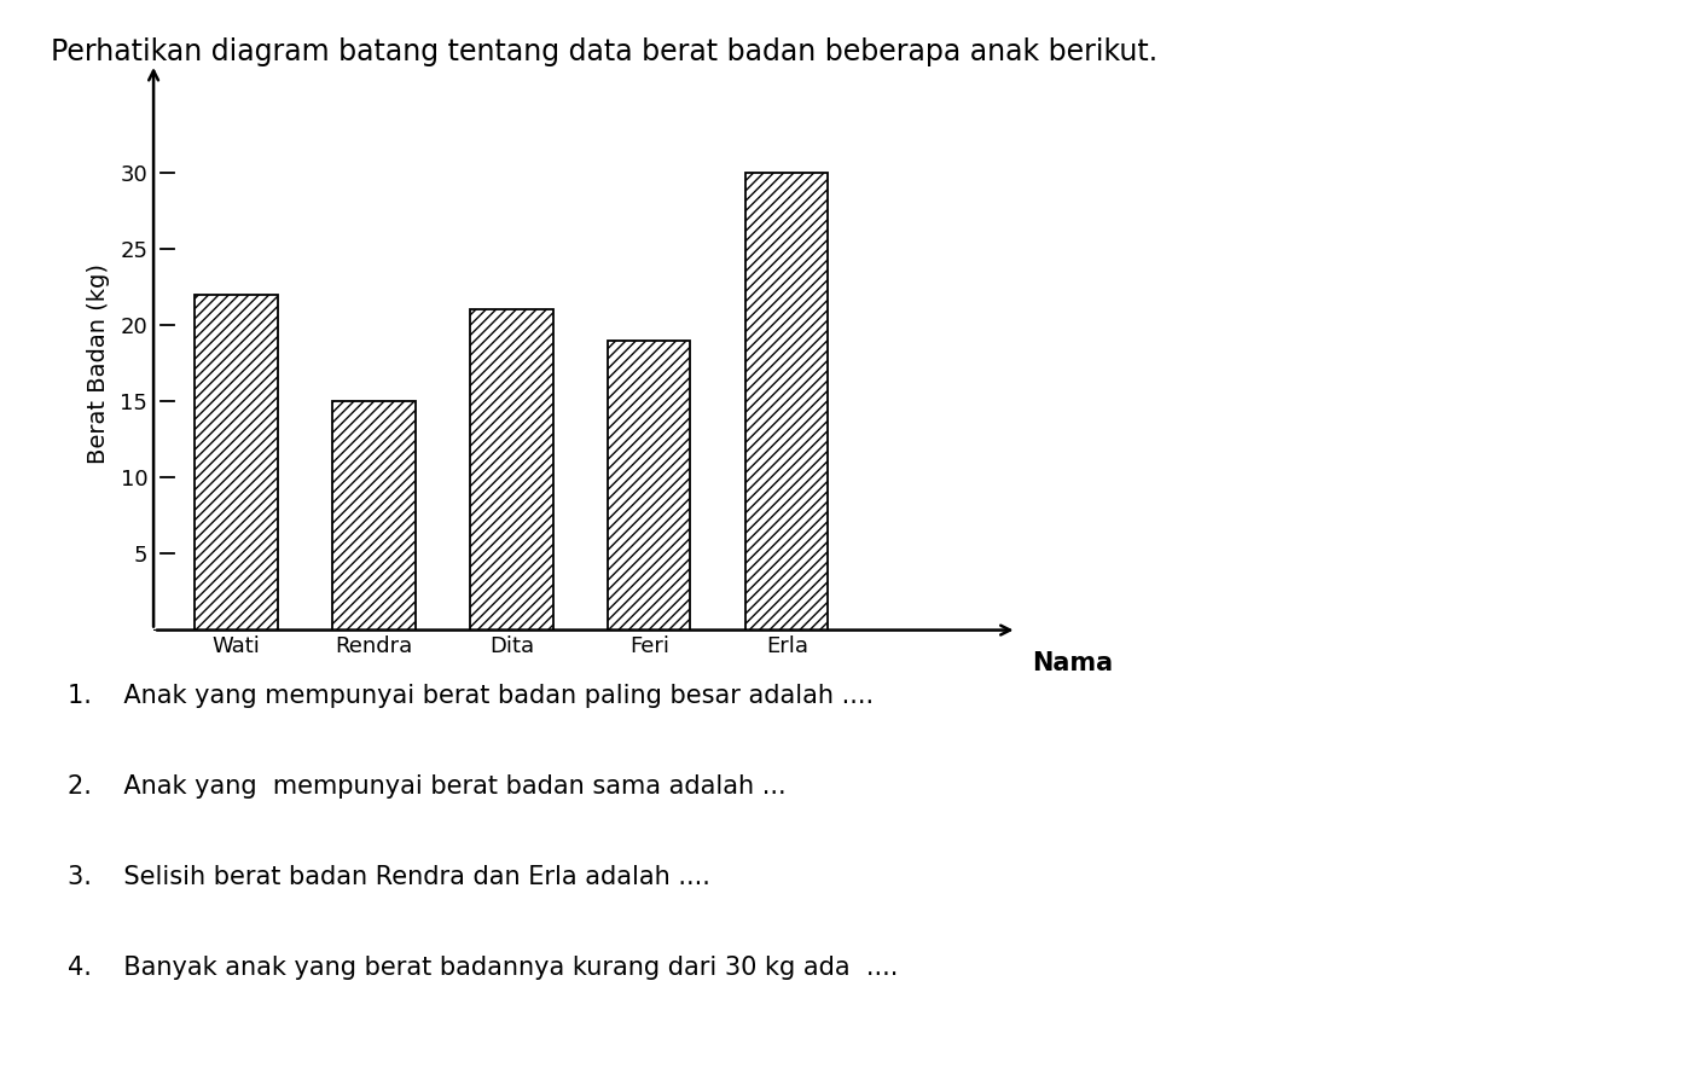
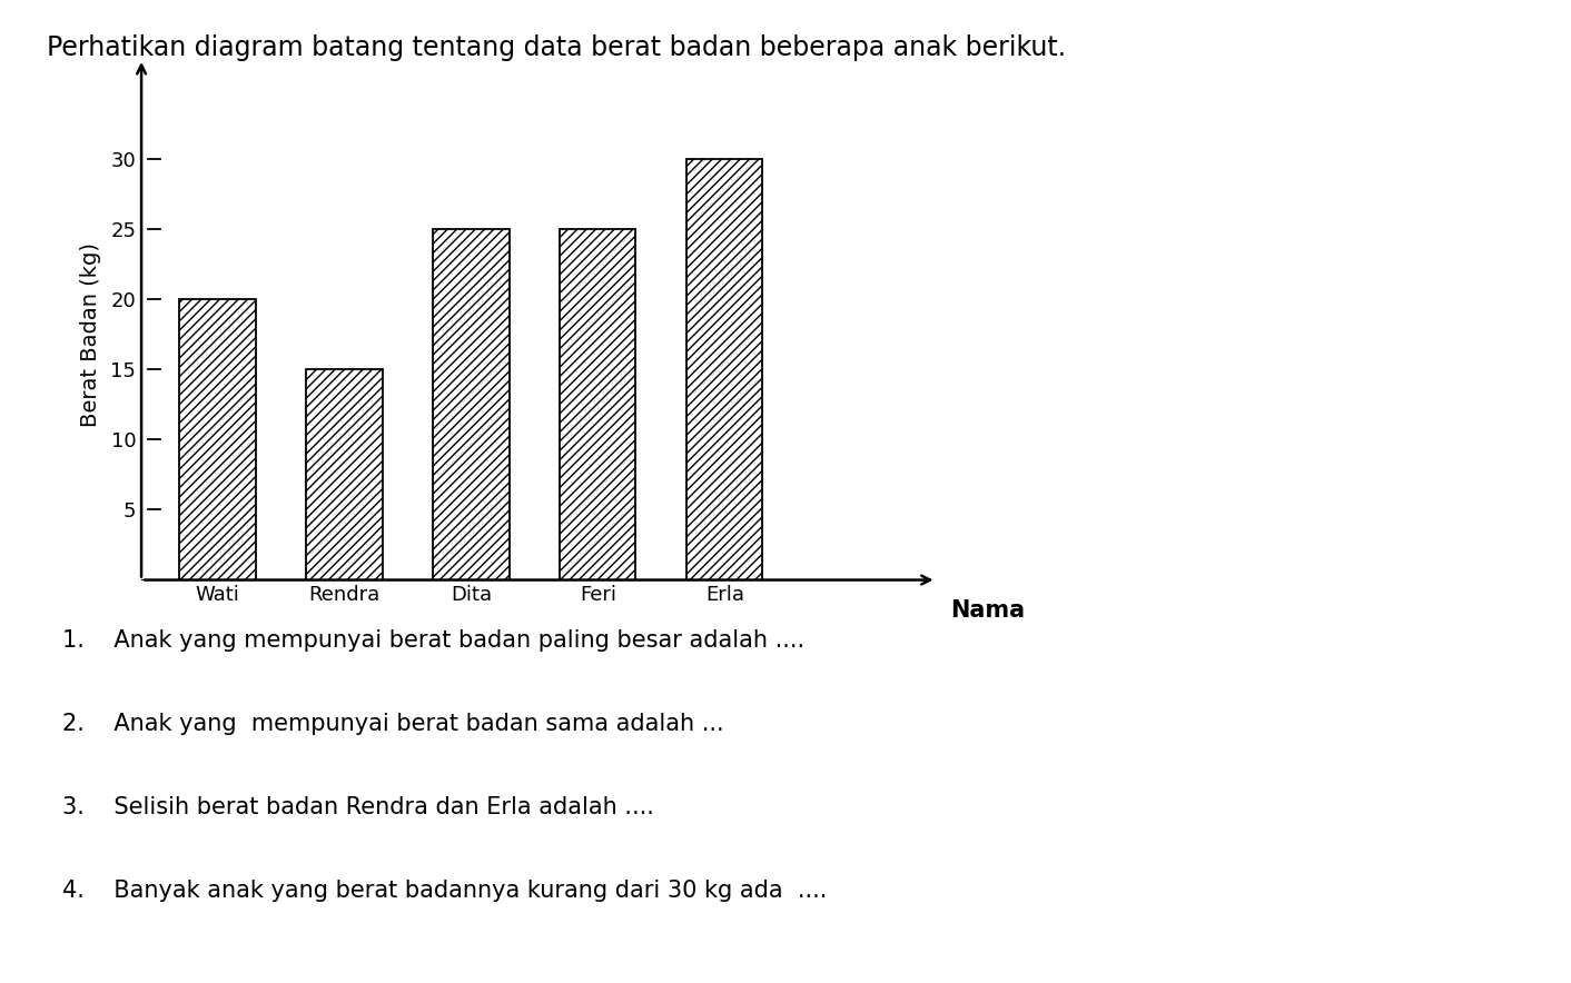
Wati: 22 -> 20
Dita: 21 -> 25
Feri: 19 -> 25
